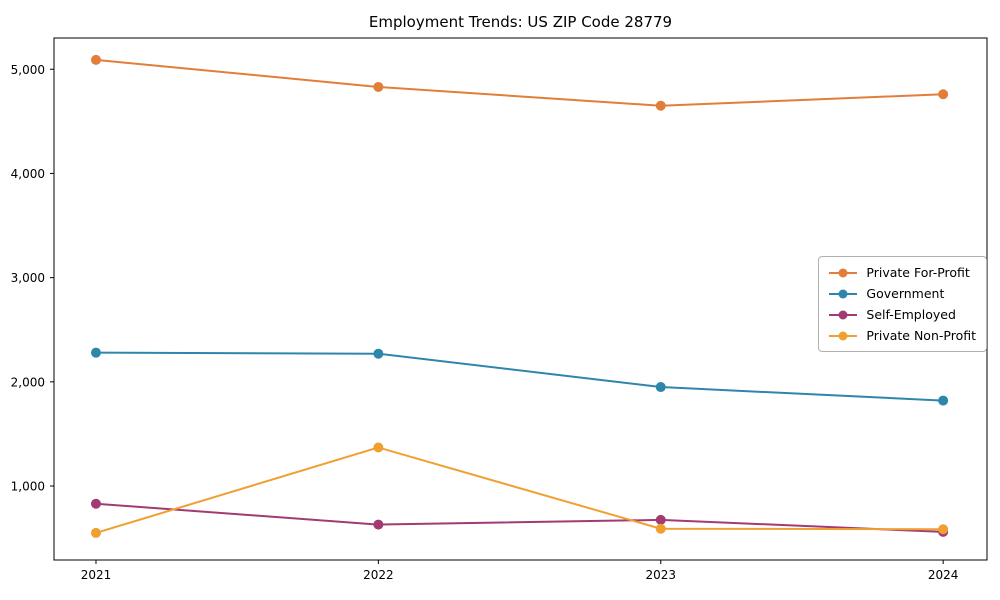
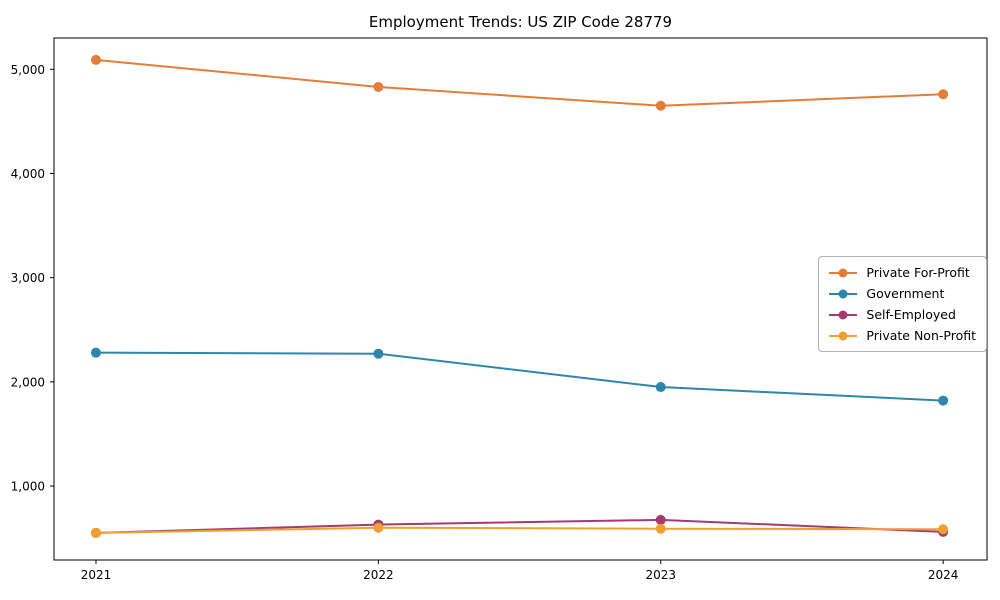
Self-Employed/2021: 830 -> 550
Private Non-Profit/2022: 1370 -> 600
